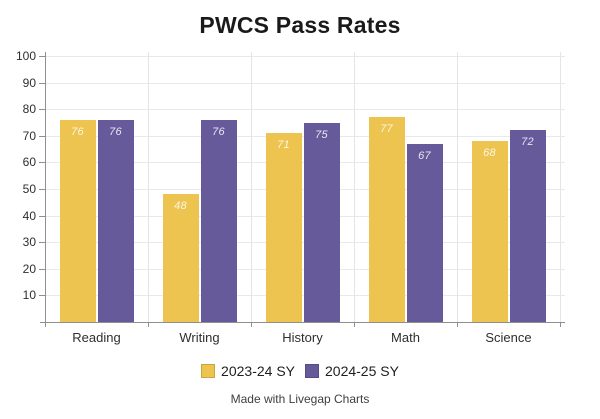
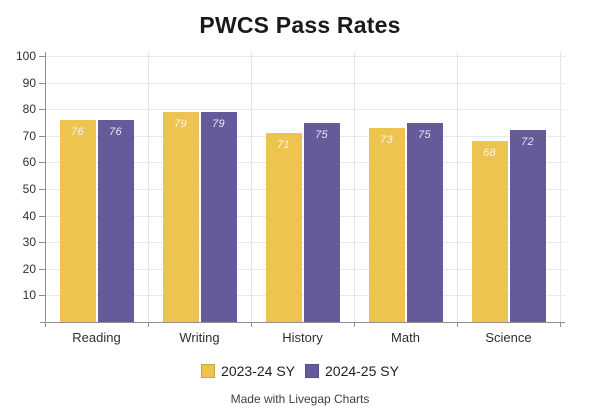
2023-24 SY/Writing: 48 -> 79
2024-25 SY/Writing: 76 -> 79
2023-24 SY/Math: 77 -> 73
2024-25 SY/Math: 67 -> 75
